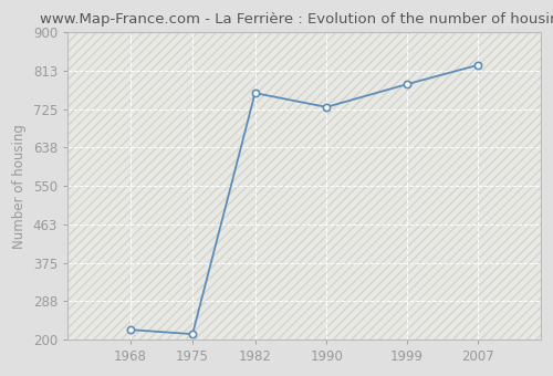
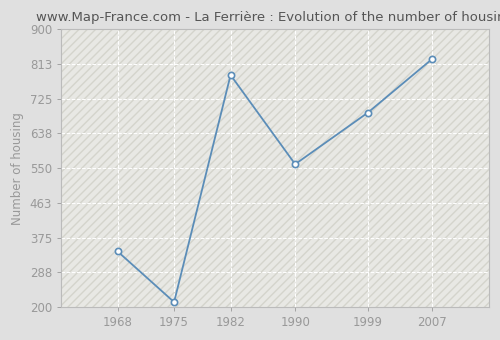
1968: 222 -> 340
1982: 762 -> 785
1990: 730 -> 560
1999: 782 -> 690
